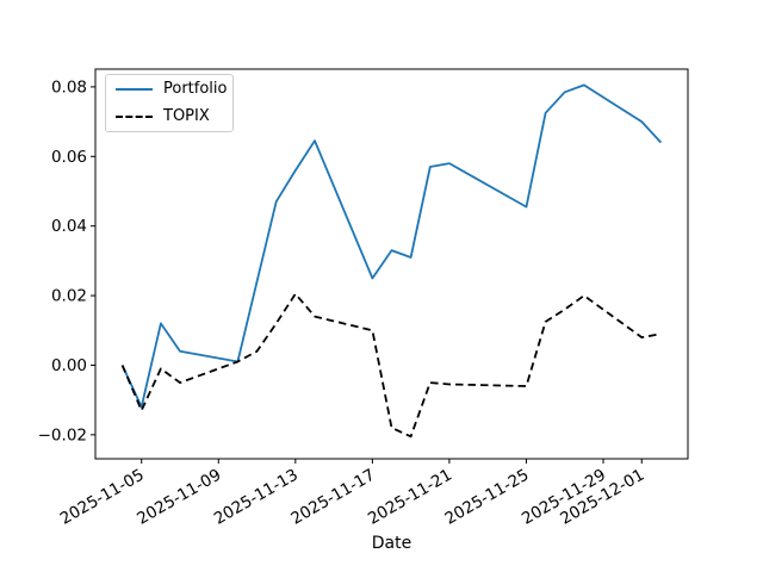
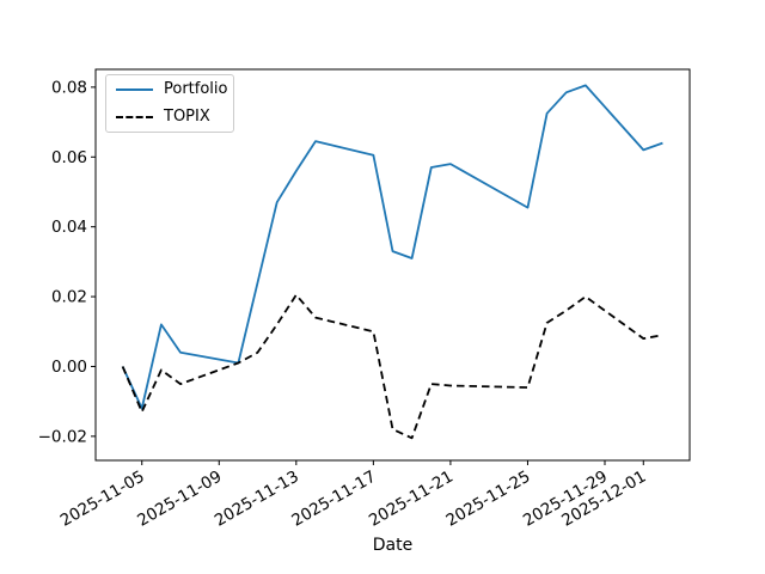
Portfolio/2025-11-17: 0.025 -> 0.060
Portfolio/2025-12-01: 0.070 -> 0.062
